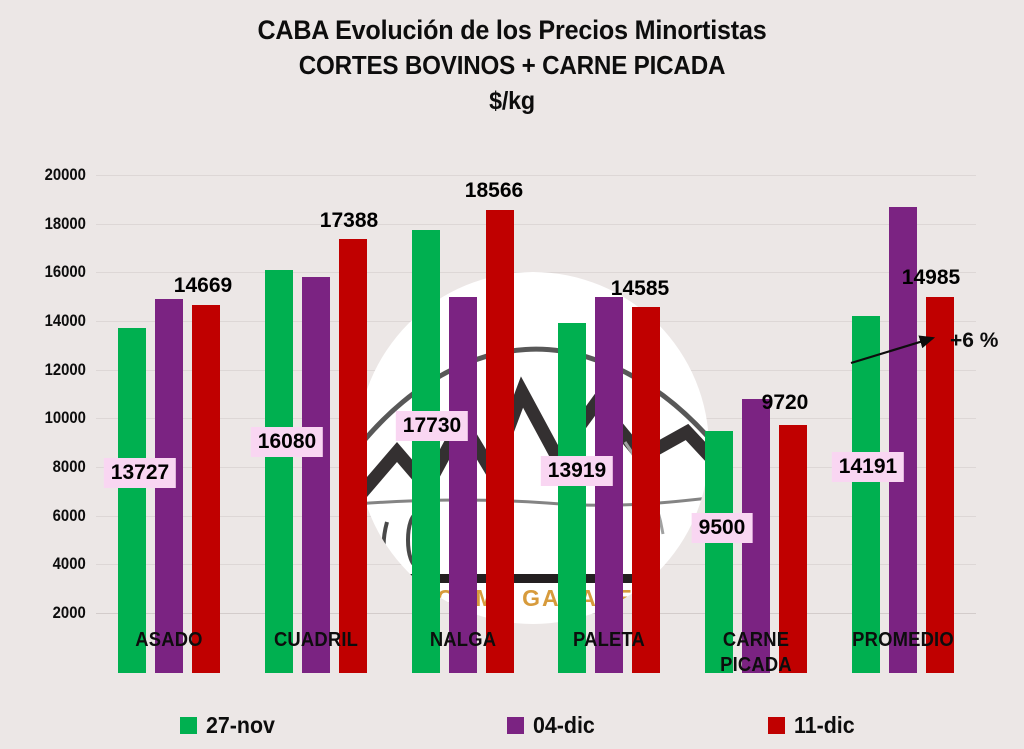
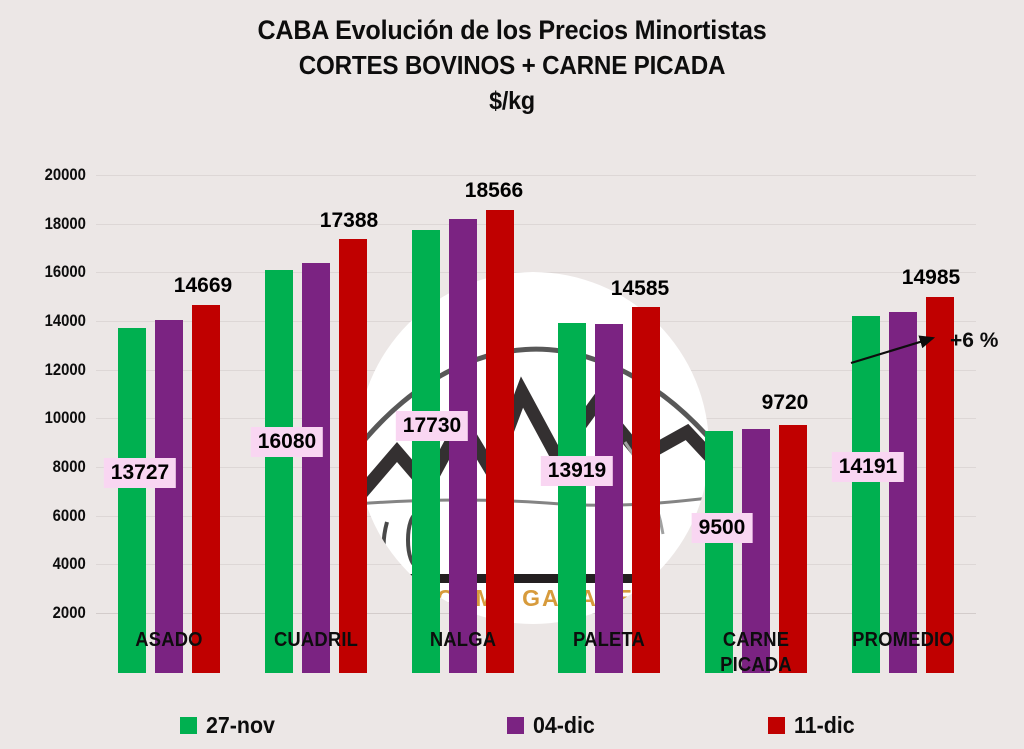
04-dic/ASADO: 14900 -> 14000
04-dic/CUADRIL: 15800 -> 16400
04-dic/NALGA: 15000 -> 18200
04-dic/PALETA: 15000 -> 13900
04-dic/CARNE PICADA: 10800 -> 9600
04-dic/PROMEDIO: 18700 -> 14400
